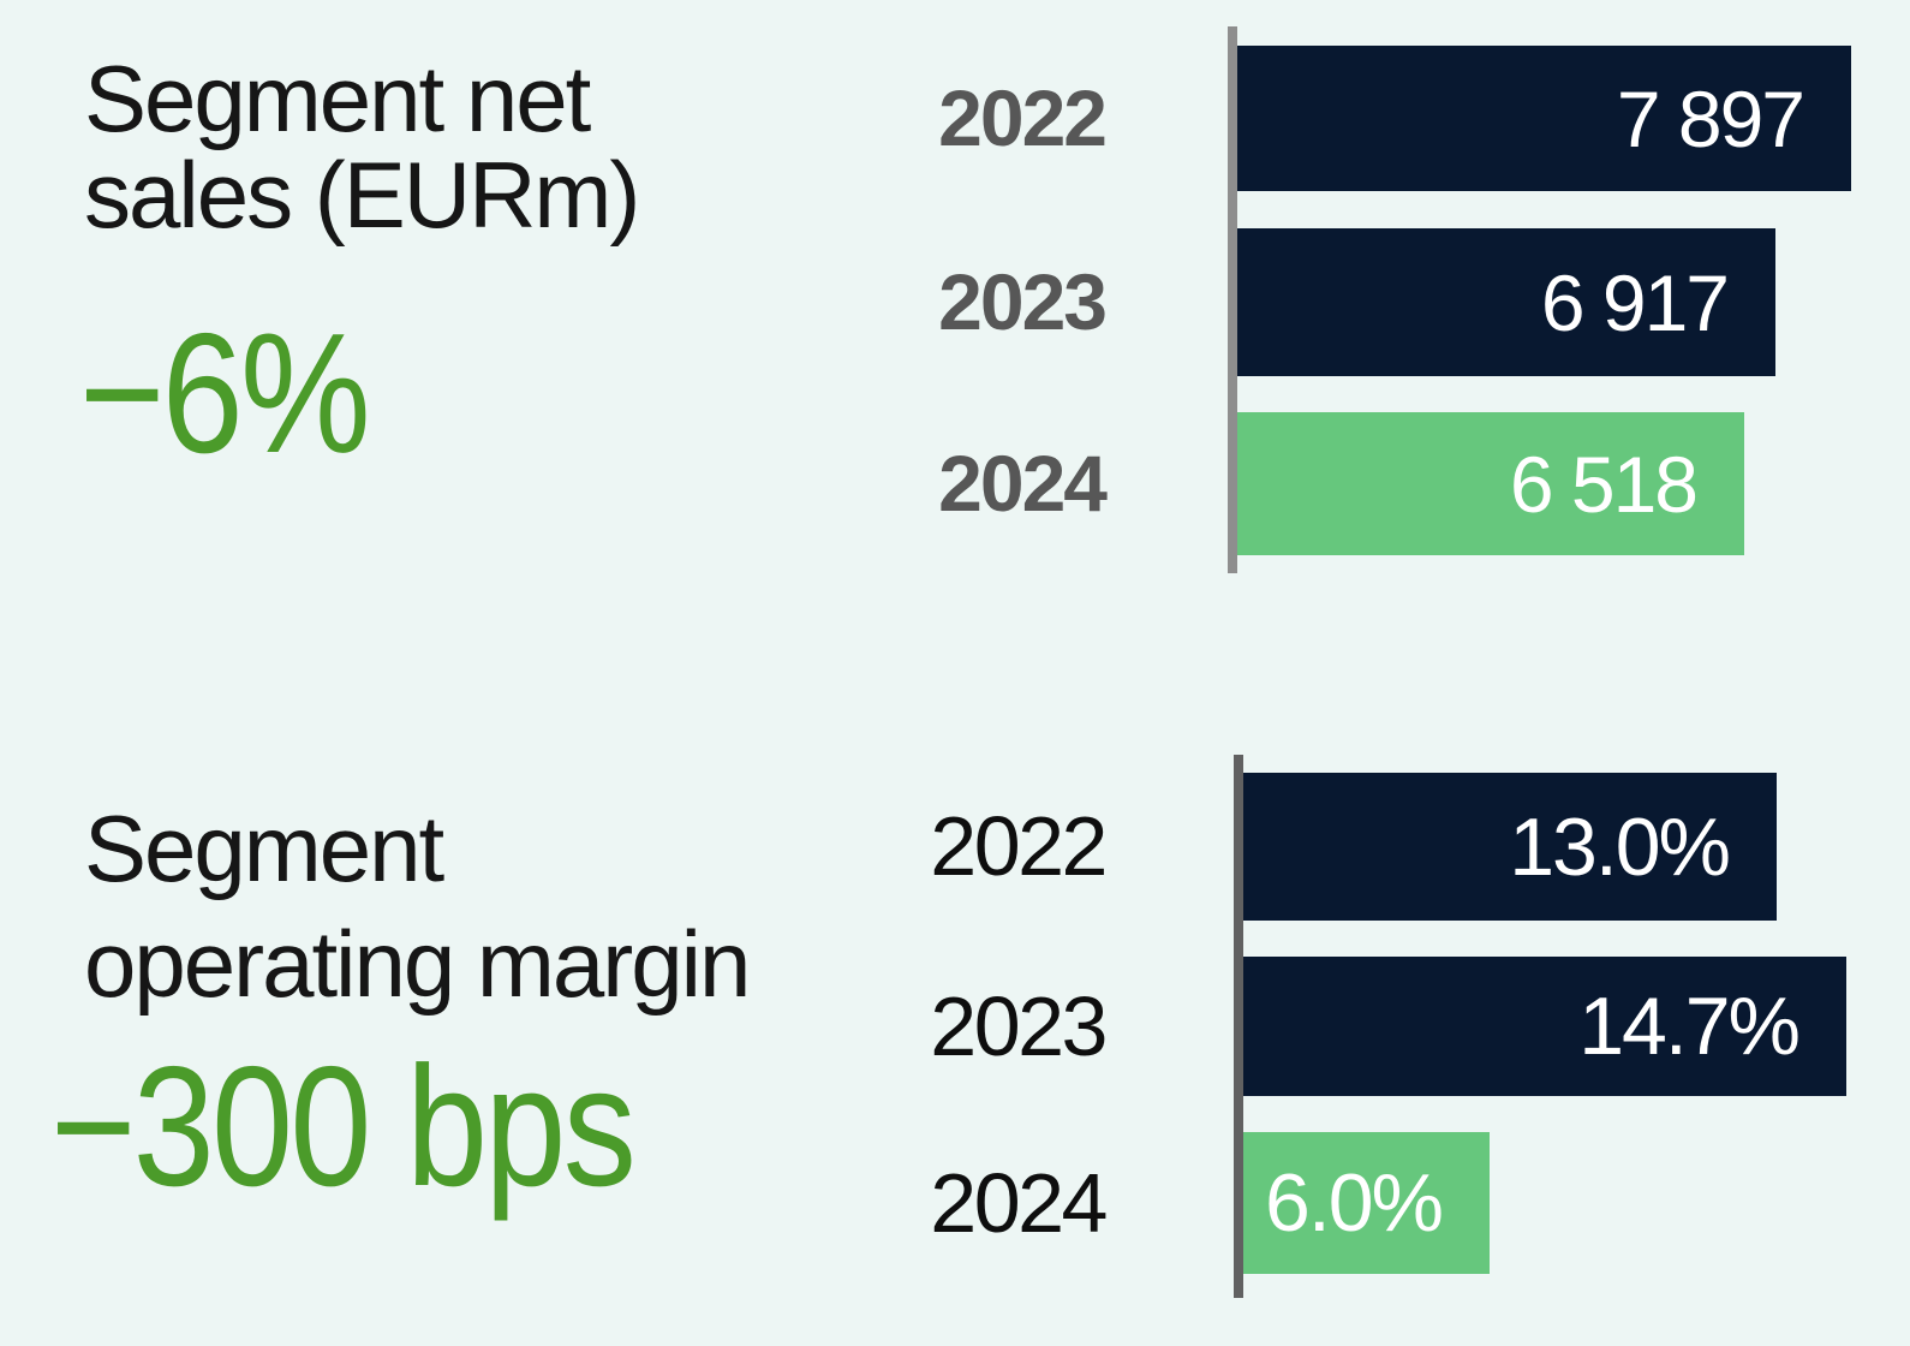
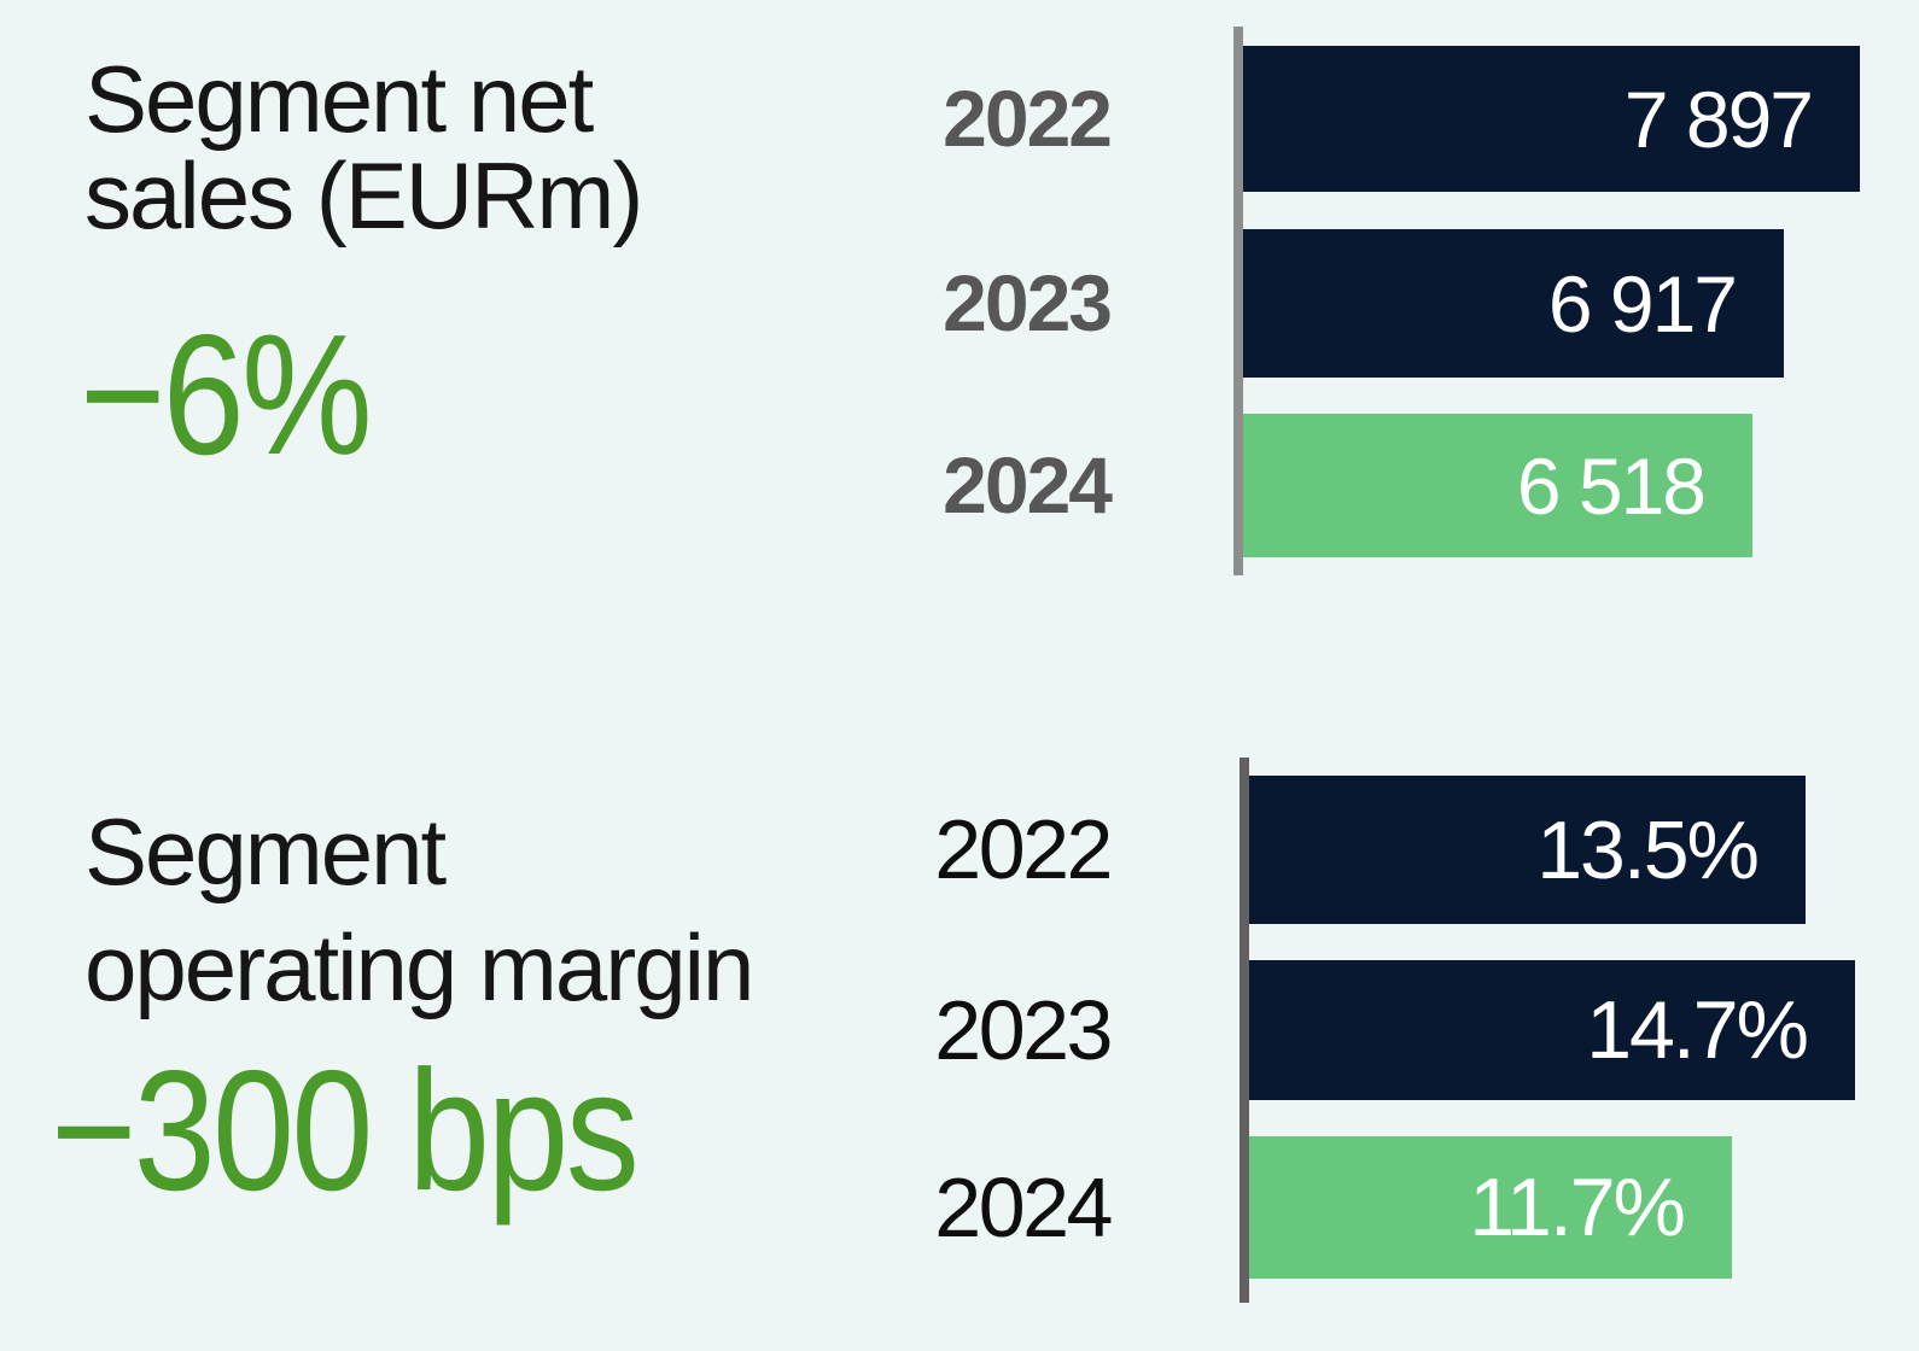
Segment operating margin/2022: 13.0% -> 13.5%
Segment operating margin/2024: 6.0% -> 11.7%
